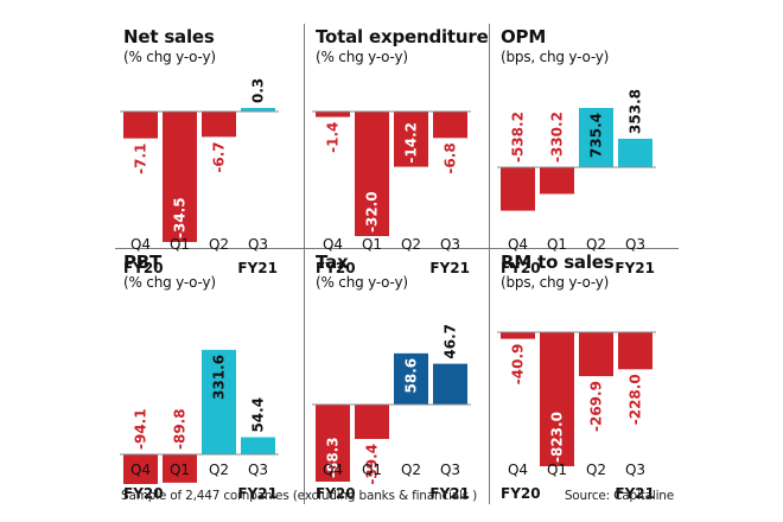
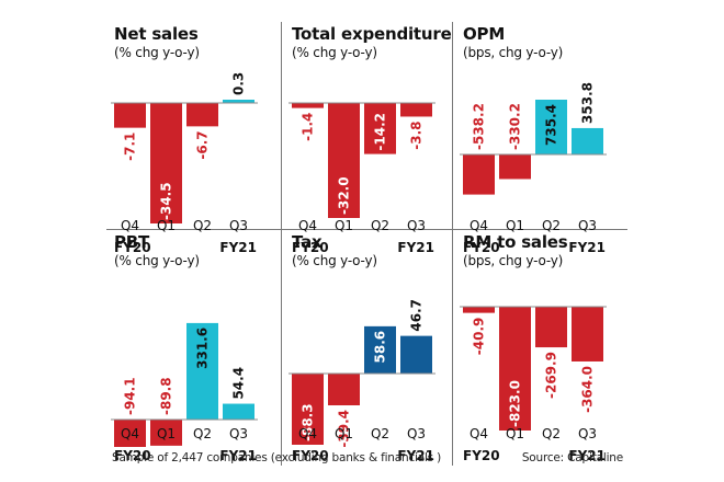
Total expenditure/Q3: -6.8 -> -3.8
RM to sales/Q3: -228.0 -> -364.0
